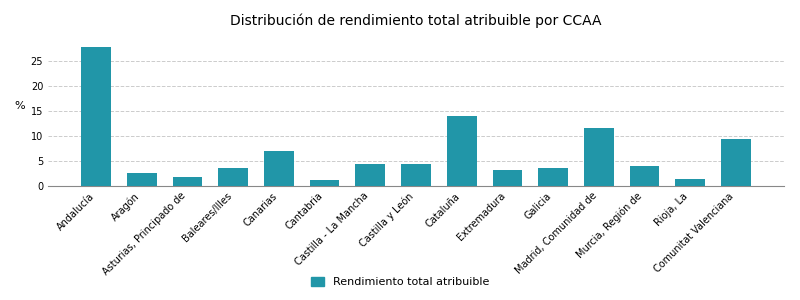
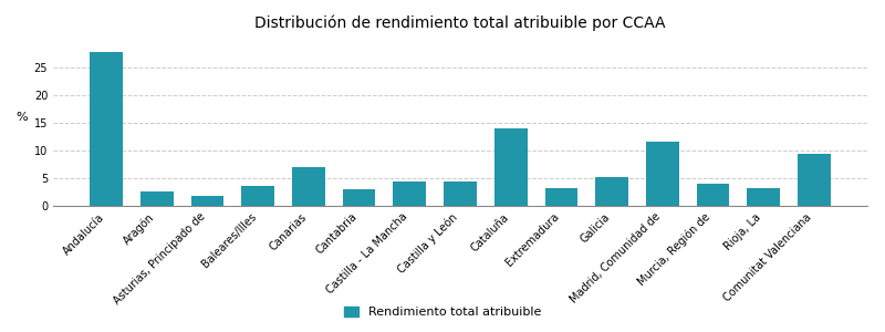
Cantabria: 1.2 -> 3.0
Galicia: 3.7 -> 5.2
Rioja, La: 1.5 -> 3.2
